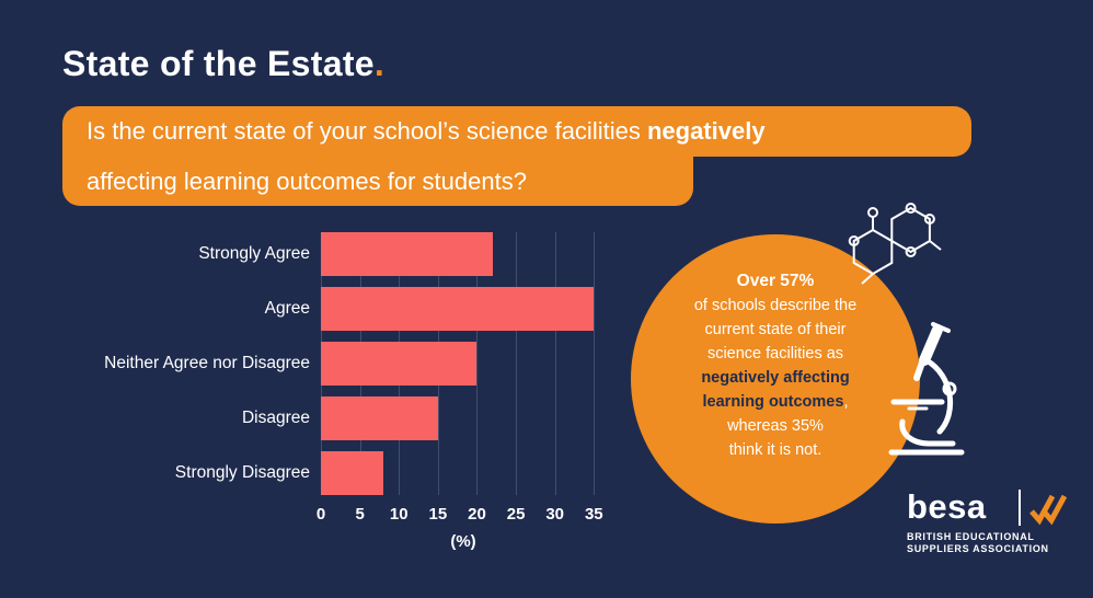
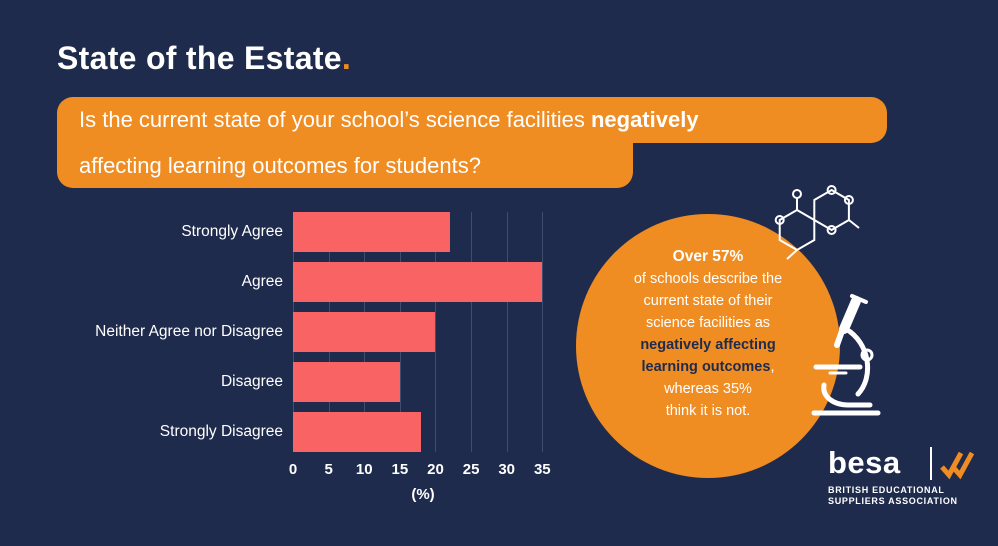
Strongly Disagree: 8 -> 18
